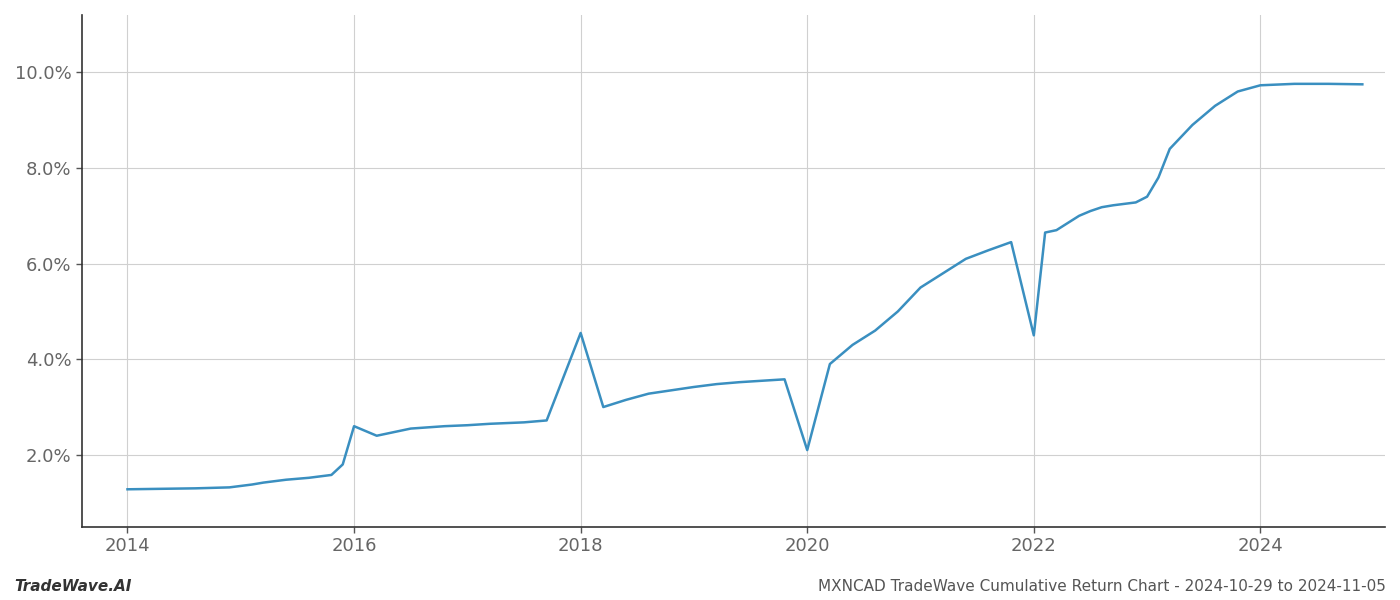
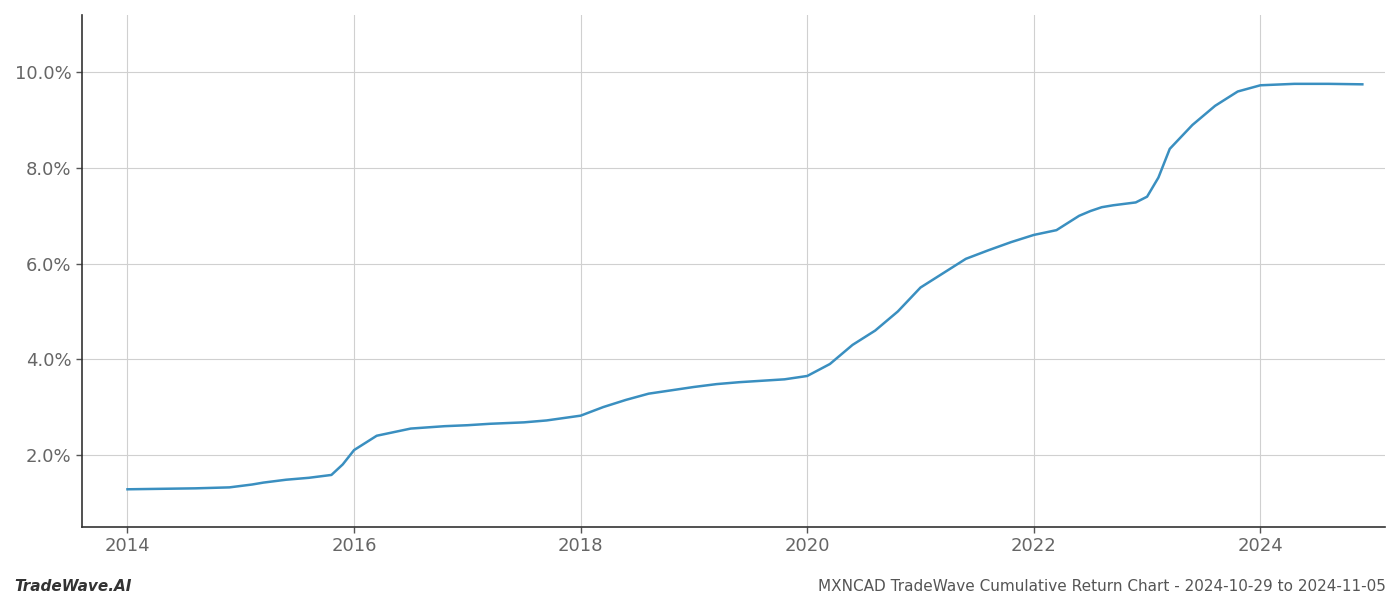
2016: 2.60% -> 2.10%
2018: 4.55% -> 2.82%
2020: 2.10% -> 3.65%
2022: 4.50% -> 6.60%
